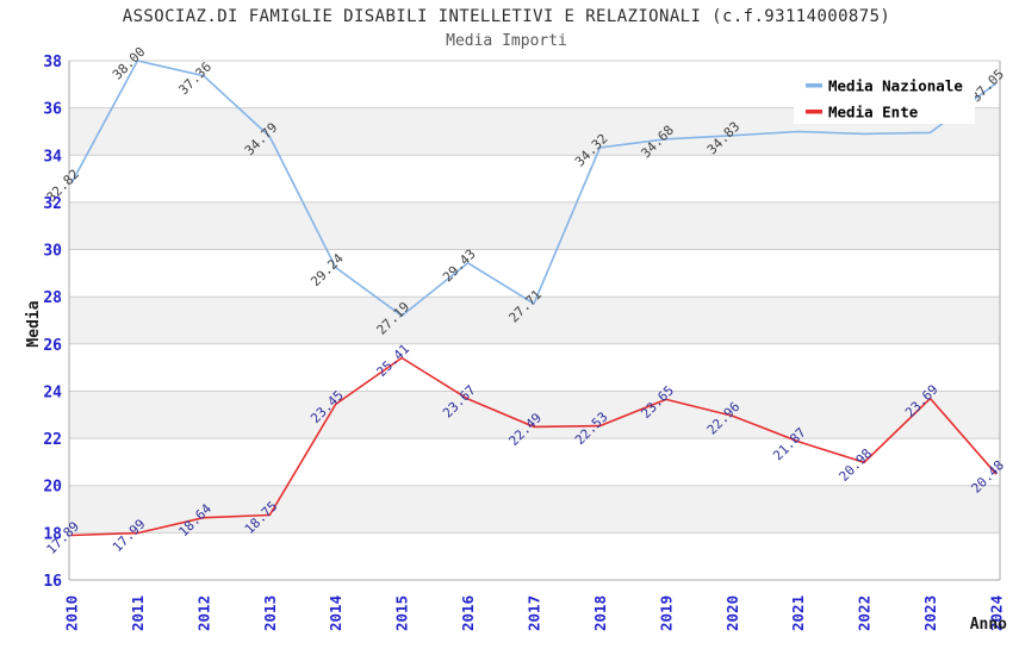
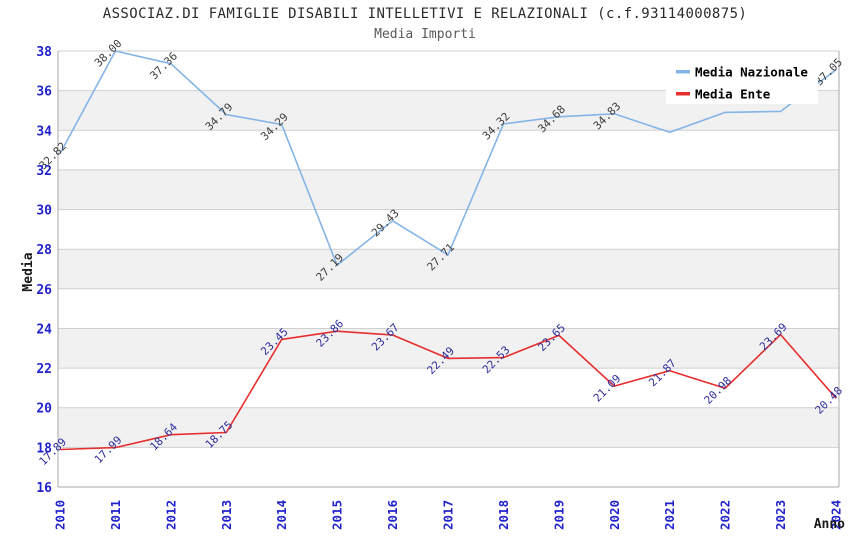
Media Nazionale/2014: 29.24 -> 34.29
Media Ente/2015: 25.41 -> 23.86
Media Ente/2020: 22.96 -> 21.09
Media Nazionale/2021: 35.0 -> 33.9
